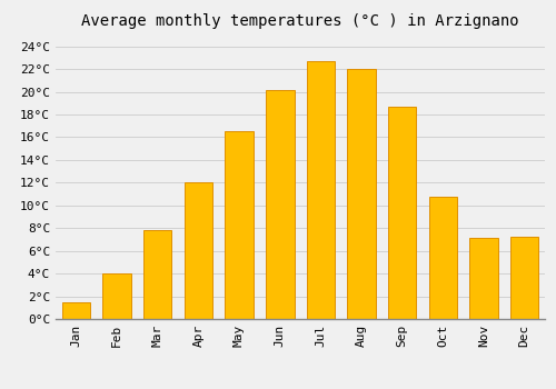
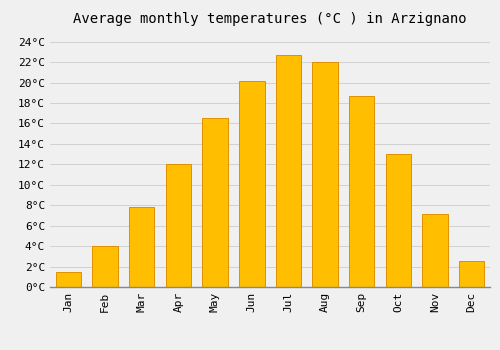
Oct: 10.8°C -> 13.0°C
Dec: 7.2°C -> 2.5°C
